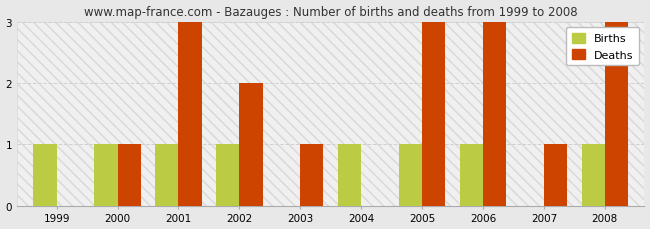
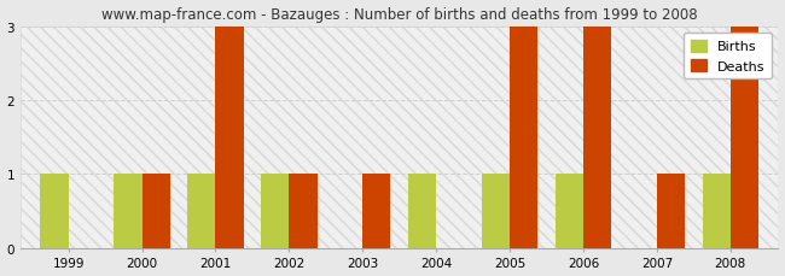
Deaths/2002: 2 -> 1
